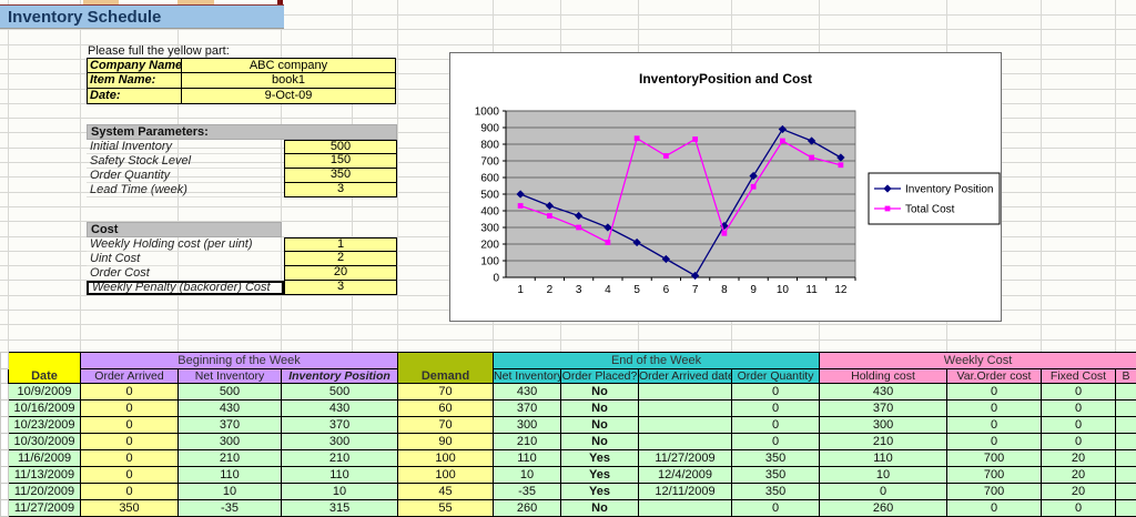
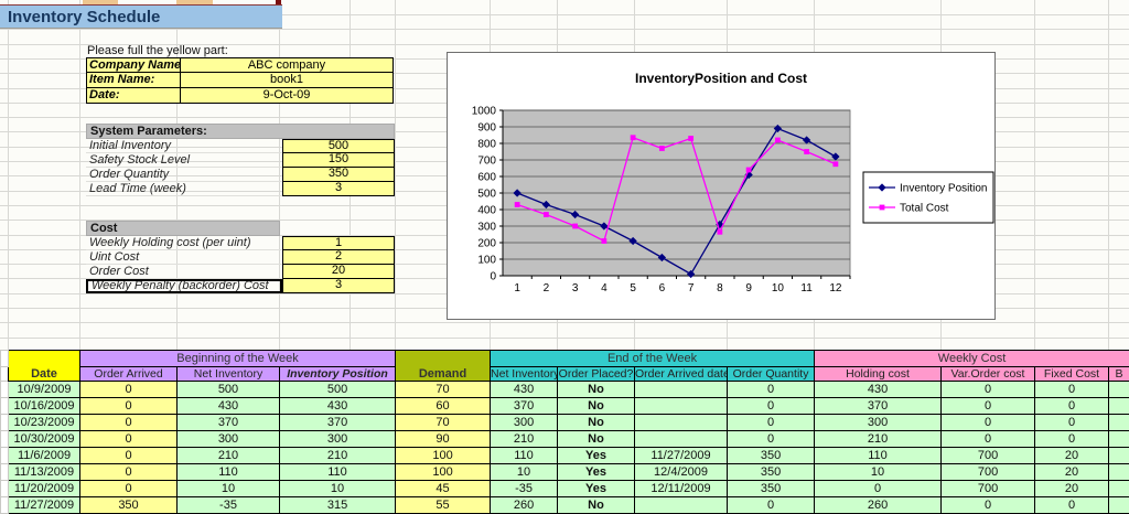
Total Cost/6: 730 -> 770
Total Cost/9: 540 -> 640
Total Cost/11: 720 -> 750
